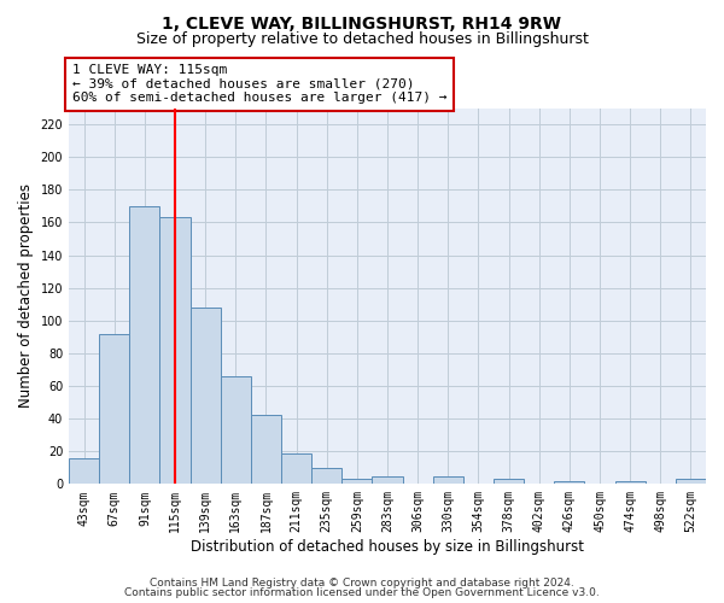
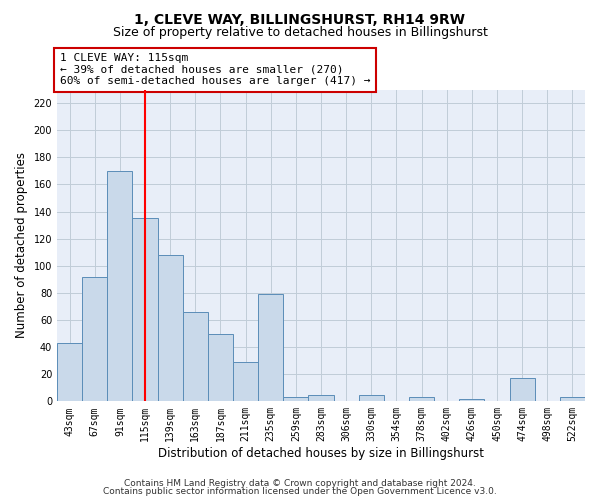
43sqm: 16 -> 43
115sqm: 163 -> 135
187sqm: 42 -> 50
211sqm: 19 -> 29
235sqm: 10 -> 79
474sqm: 2 -> 17
